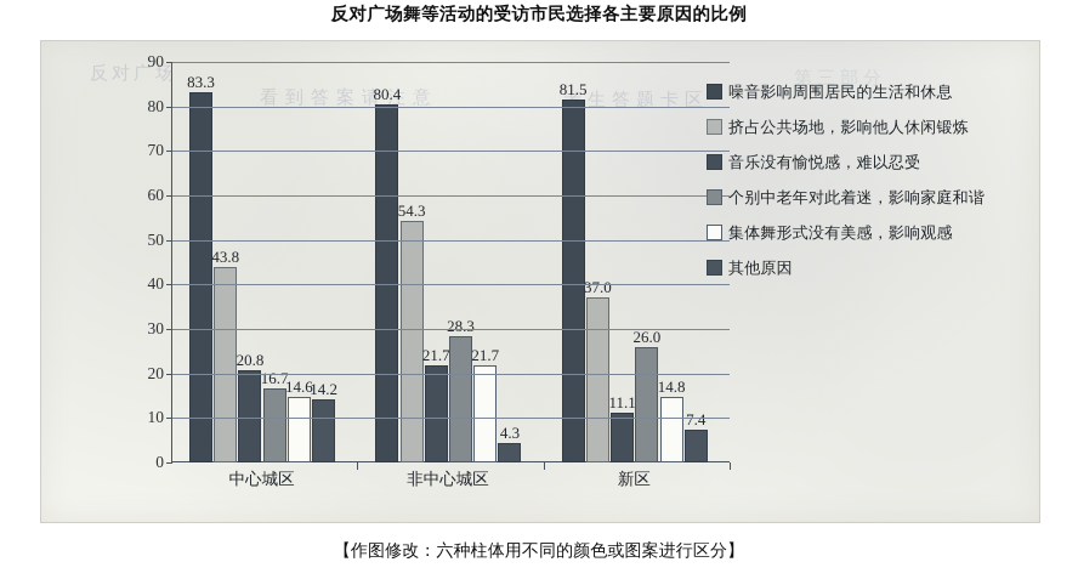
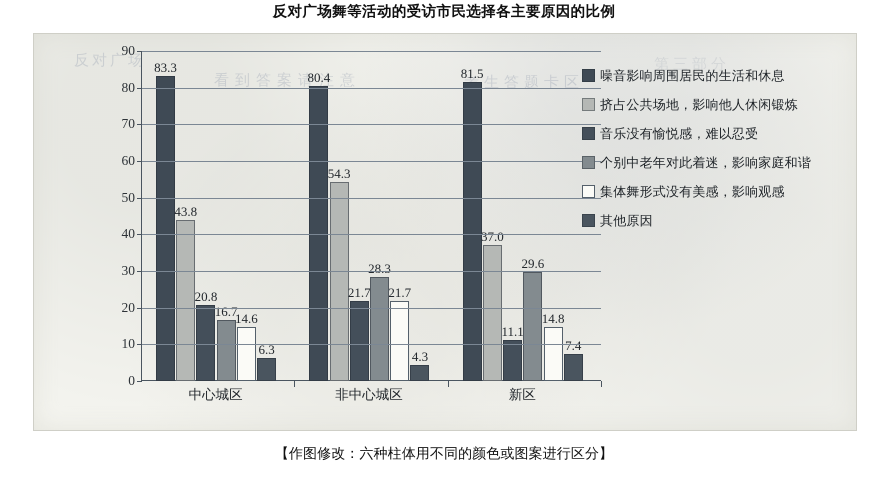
其他原因/中心城区: 14.2 -> 6.3
个别中老年对此着迷，影响家庭和谐/新区: 26.0 -> 29.6
